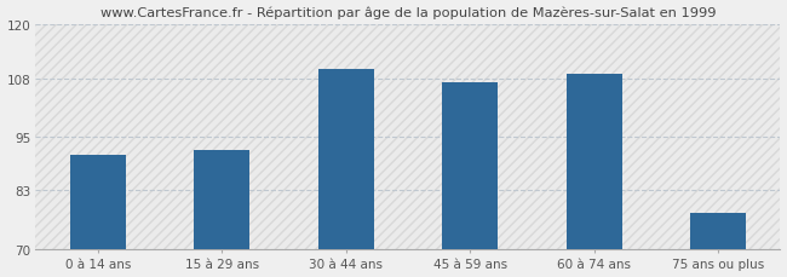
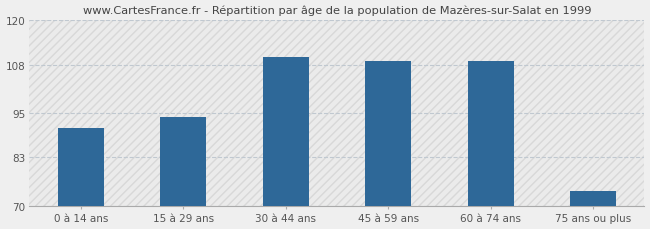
15 à 29 ans: 92 -> 94
45 à 59 ans: 107 -> 109
75 ans ou plus: 78 -> 74
